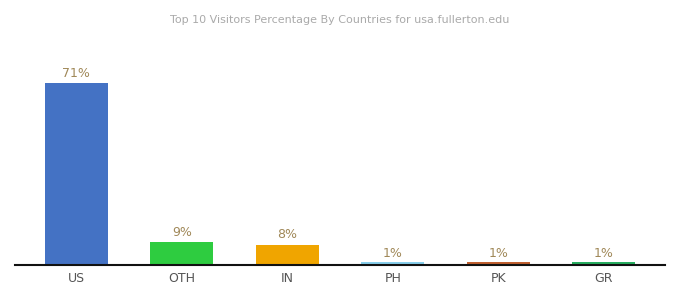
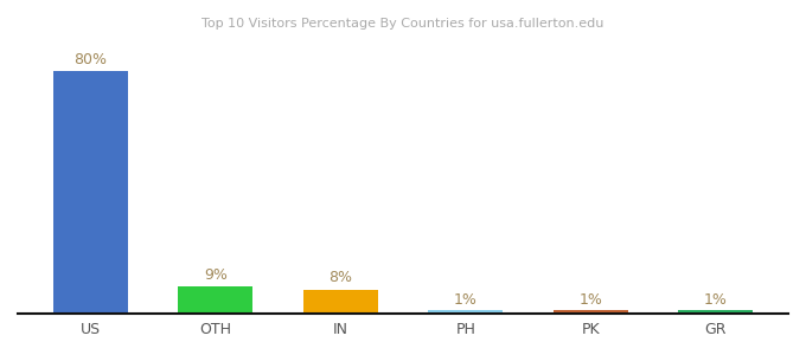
US: 71% -> 80%
